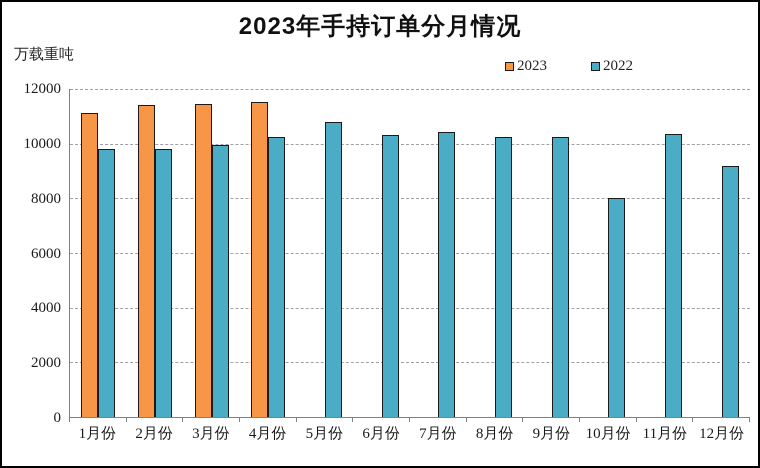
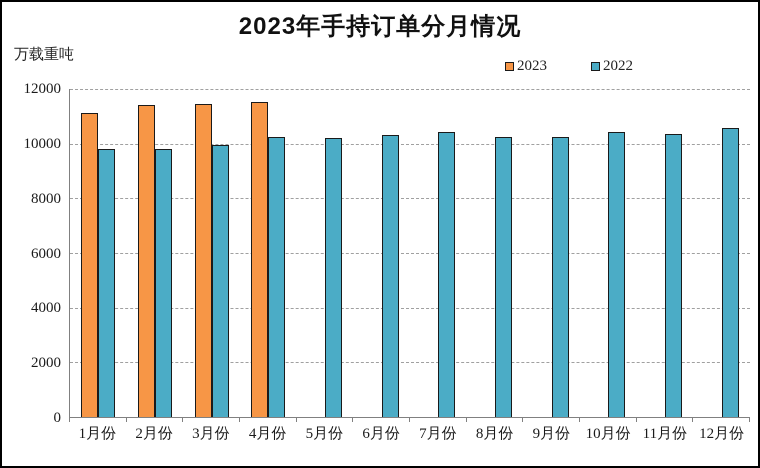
2022/5月份: 10800 -> 10200
2022/10月份: 8000 -> 10400
2022/12月份: 9200 -> 10600
